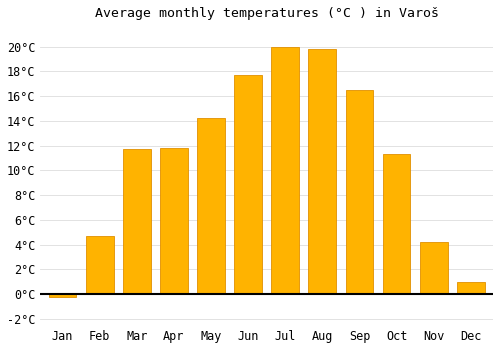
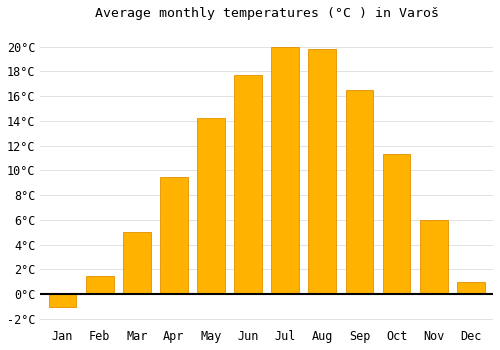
Jan: -0.2°C -> -1.0°C
Feb: 4.7°C -> 1.5°C
Mar: 11.7°C -> 5.0°C
Apr: 11.8°C -> 9.5°C
Nov: 4.2°C -> 6.0°C
